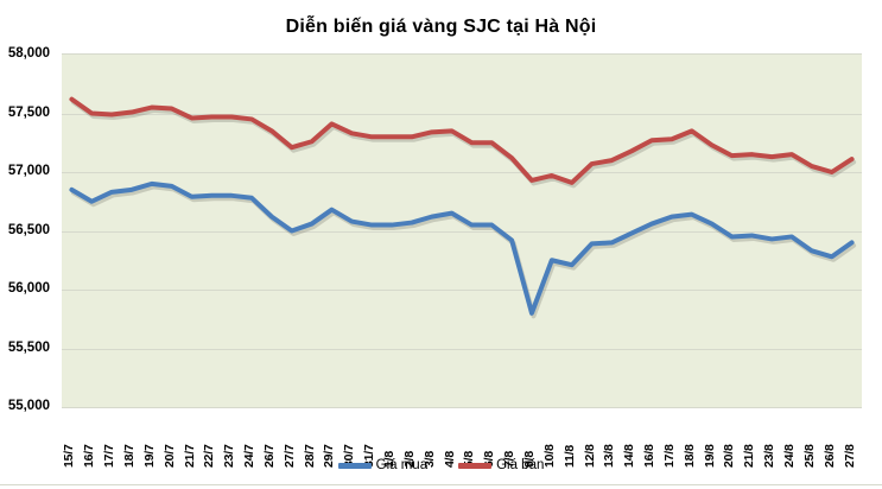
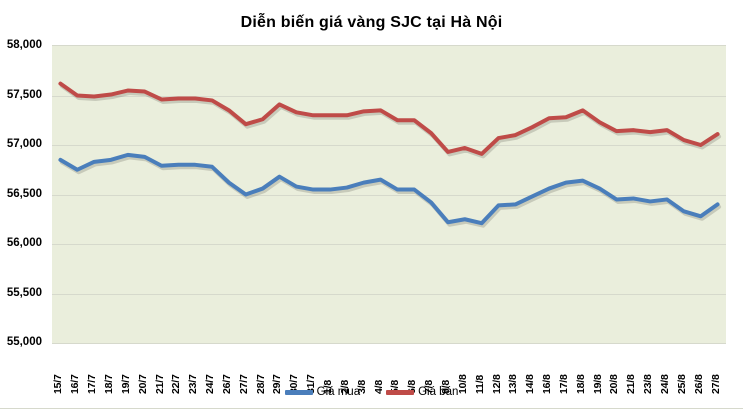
Giá mua/9/8: 55800 -> 56200
